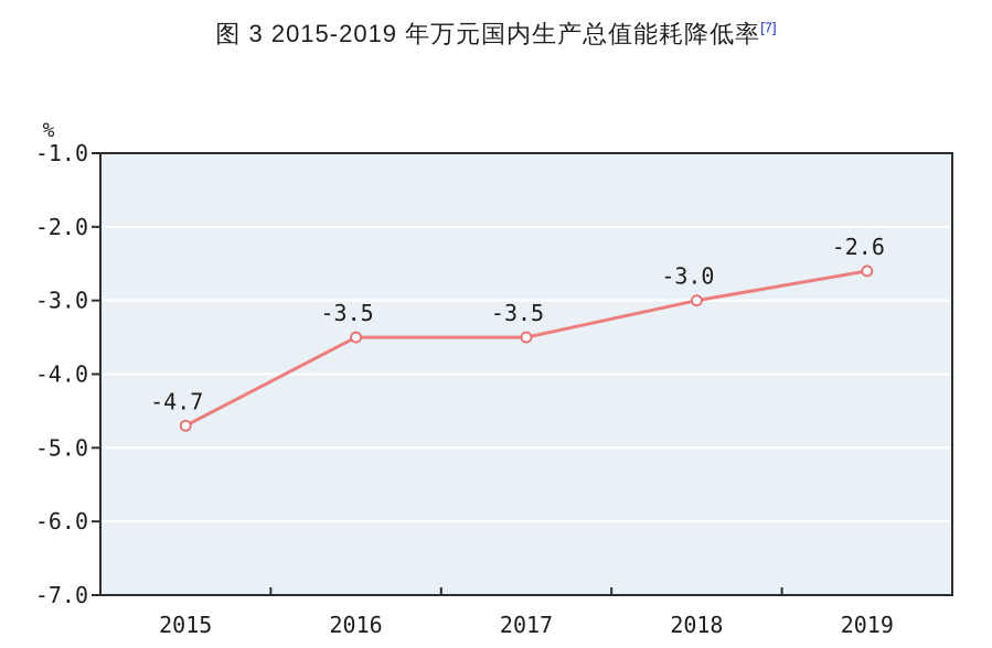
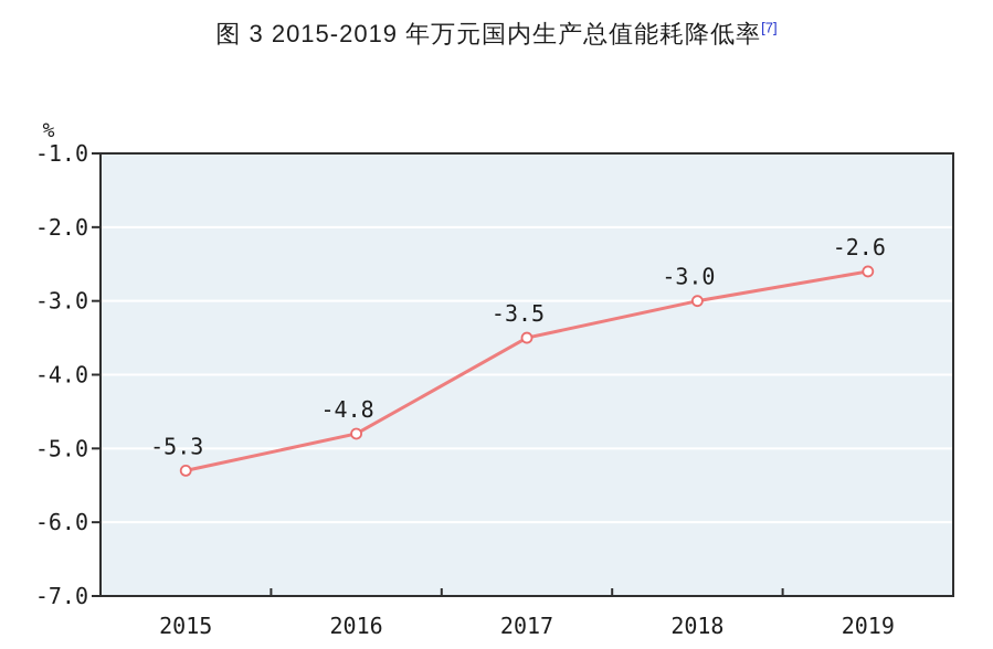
2015: -4.7 -> -5.3
2016: -3.5 -> -4.8
